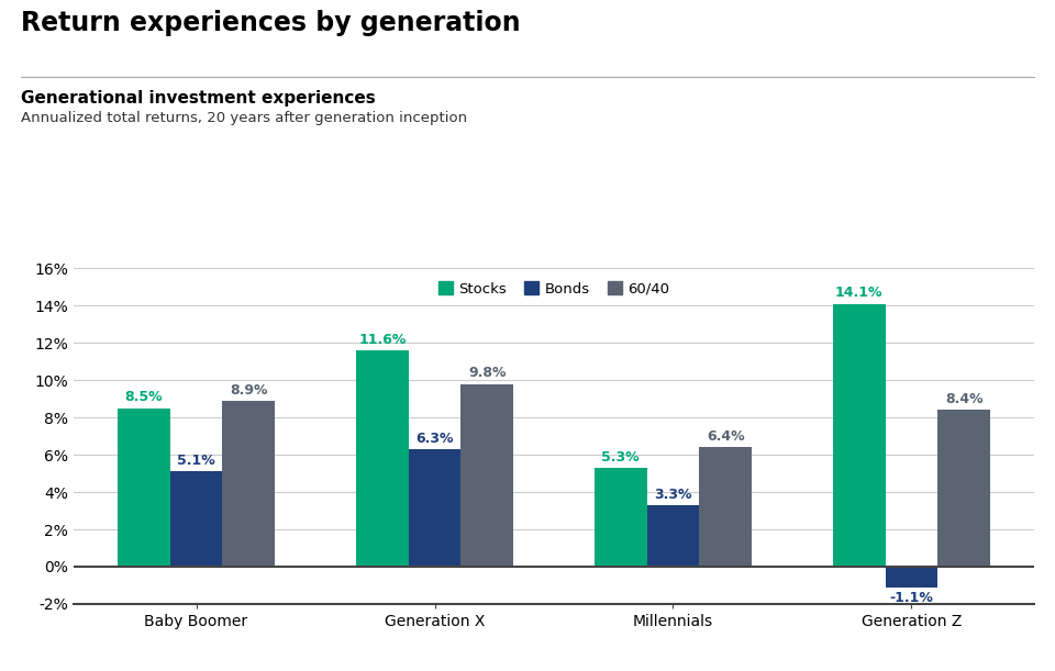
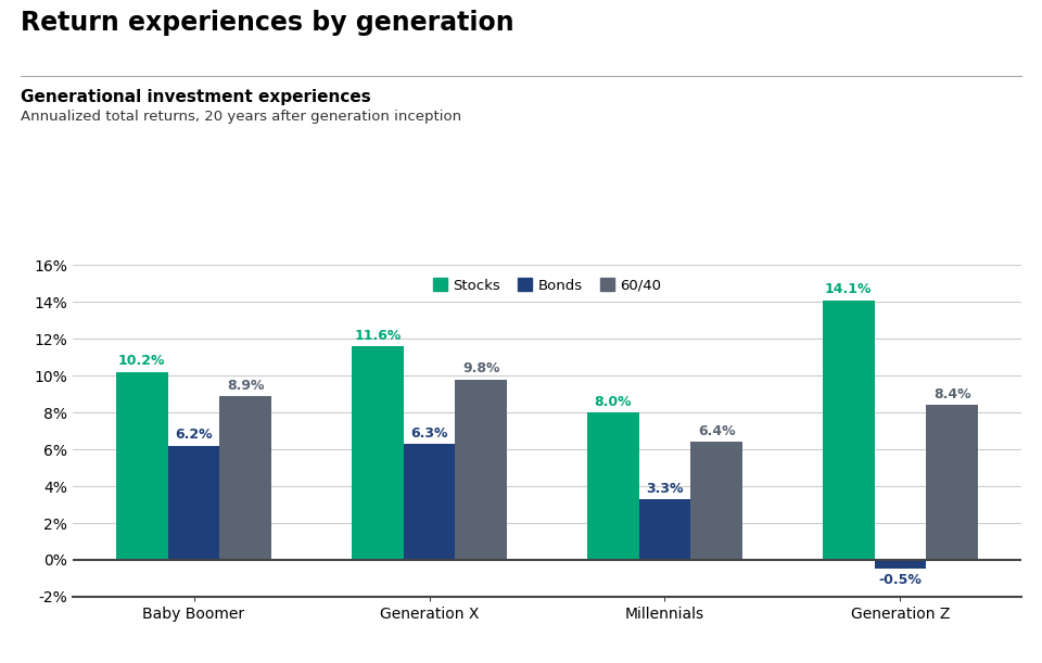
Stocks/Baby Boomer: 8.5% -> 10.2%
Bonds/Baby Boomer: 5.1% -> 6.2%
Stocks/Millennials: 5.3% -> 8.0%
Bonds/Generation Z: -1.1% -> -0.5%
